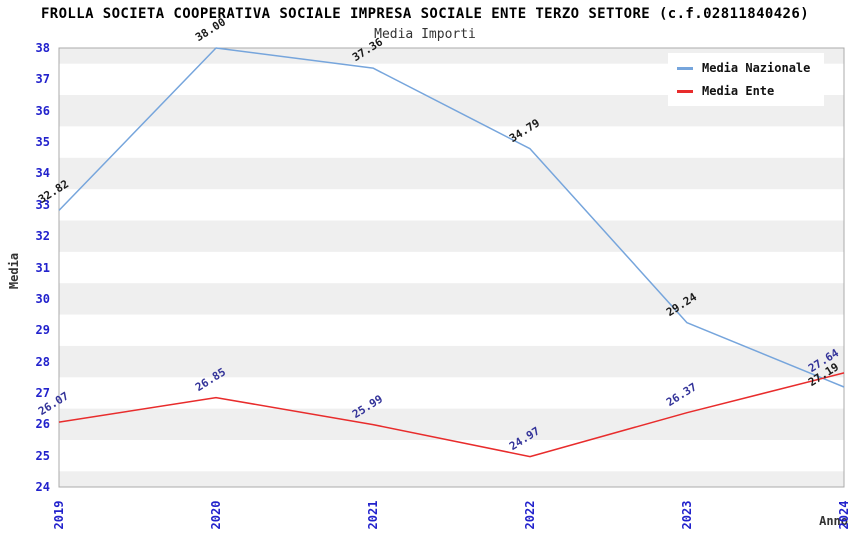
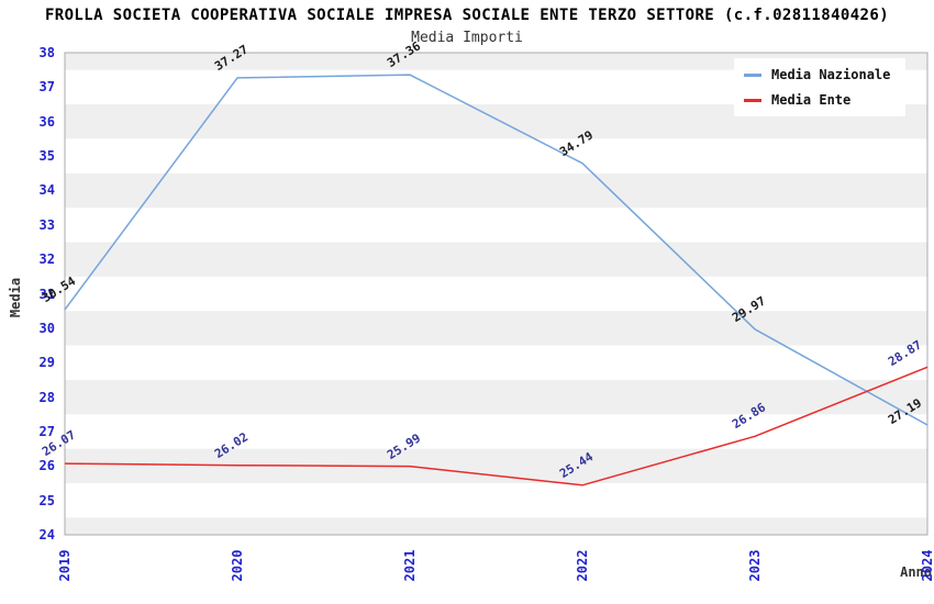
Media Nazionale/2019: 32.82 -> 30.54
Media Nazionale/2020: 38.00 -> 37.27
Media Ente/2020: 26.85 -> 26.02
Media Ente/2022: 24.97 -> 25.44
Media Nazionale/2023: 29.24 -> 29.97
Media Ente/2023: 26.37 -> 26.86
Media Ente/2024: 27.64 -> 28.87
